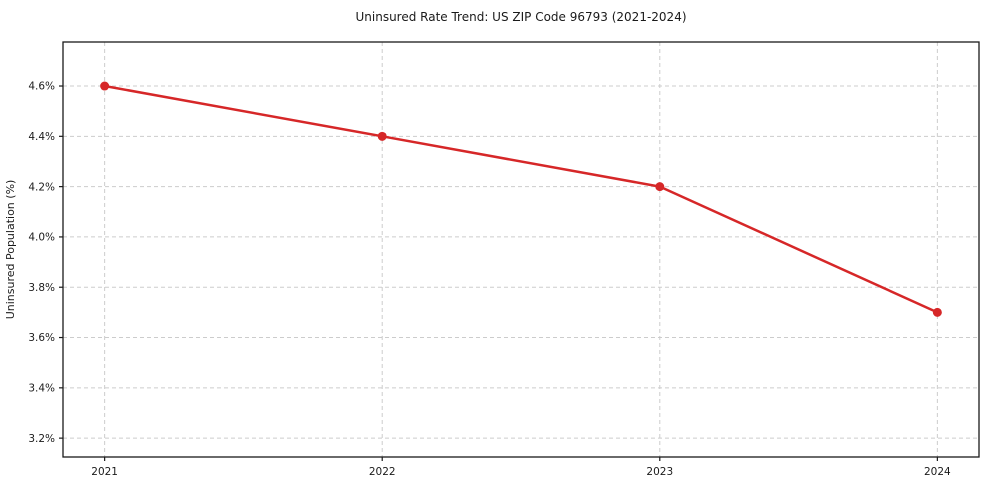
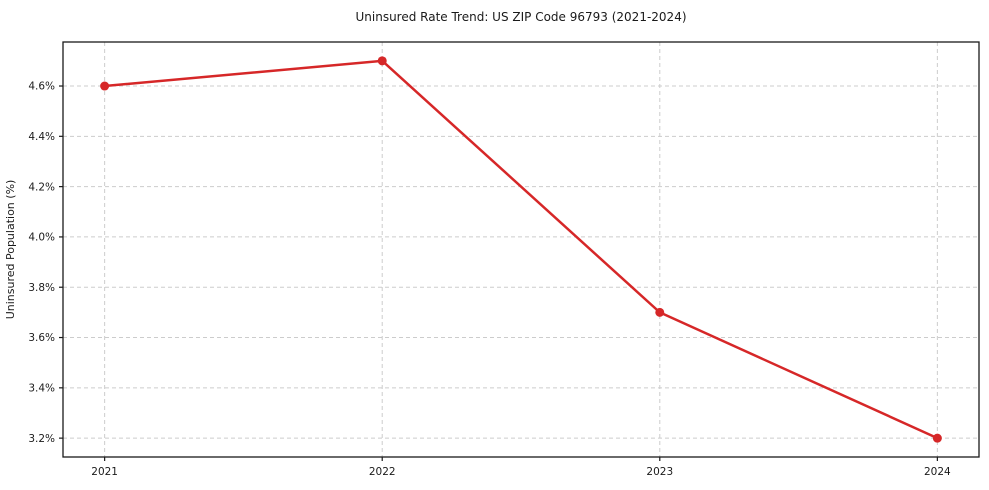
2022: 4.4% -> 4.7%
2023: 4.2% -> 3.7%
2024: 3.7% -> 3.2%
